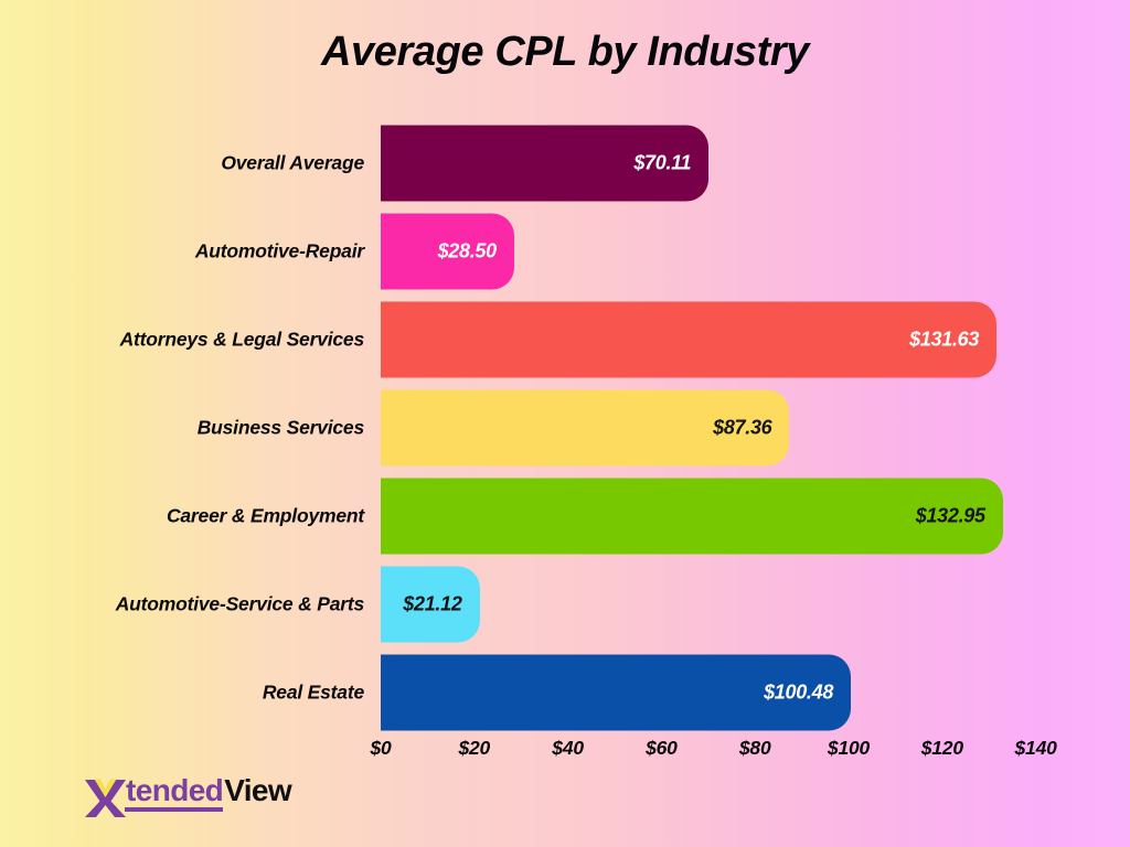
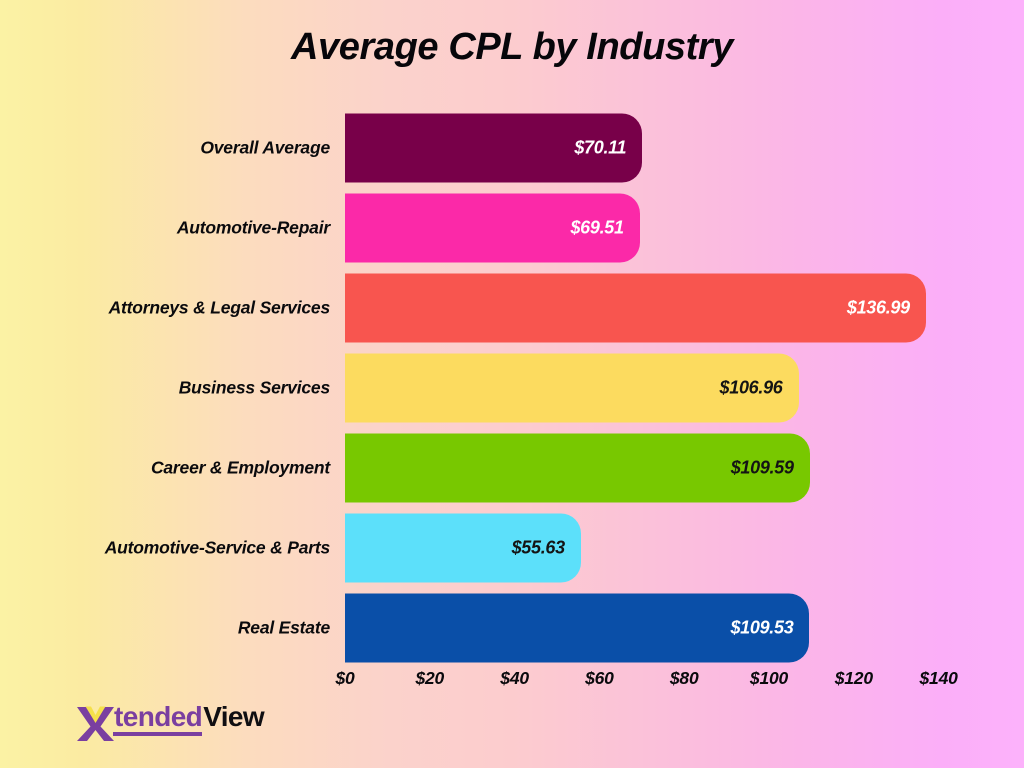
Automotive-Repair: $28.50 -> $69.51
Attorneys & Legal Services: $131.63 -> $136.99
Business Services: $87.36 -> $106.96
Career & Employment: $132.95 -> $109.59
Automotive-Service & Parts: $21.12 -> $55.63
Real Estate: $100.48 -> $109.53
